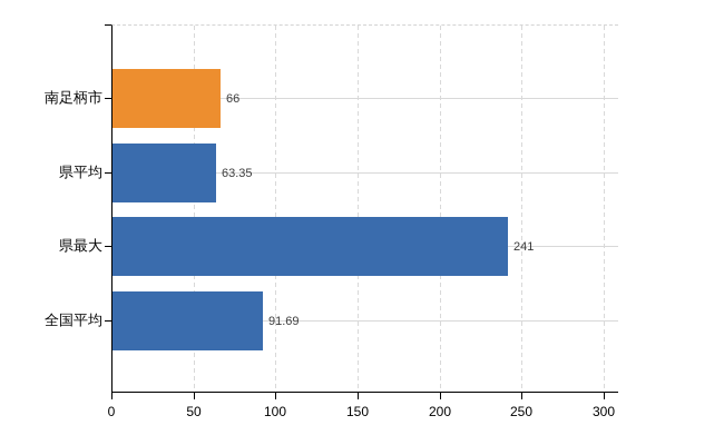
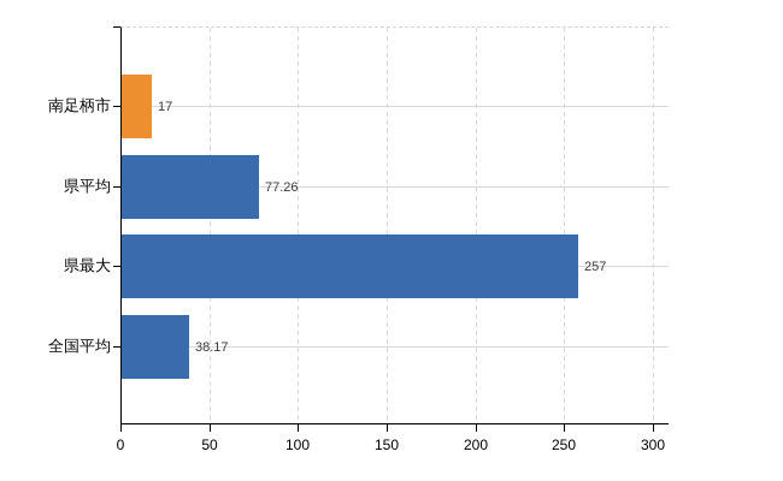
南足柄市: 66 -> 17
県平均: 63.35 -> 77.26
県最大: 241 -> 257
全国平均: 91.69 -> 38.17
